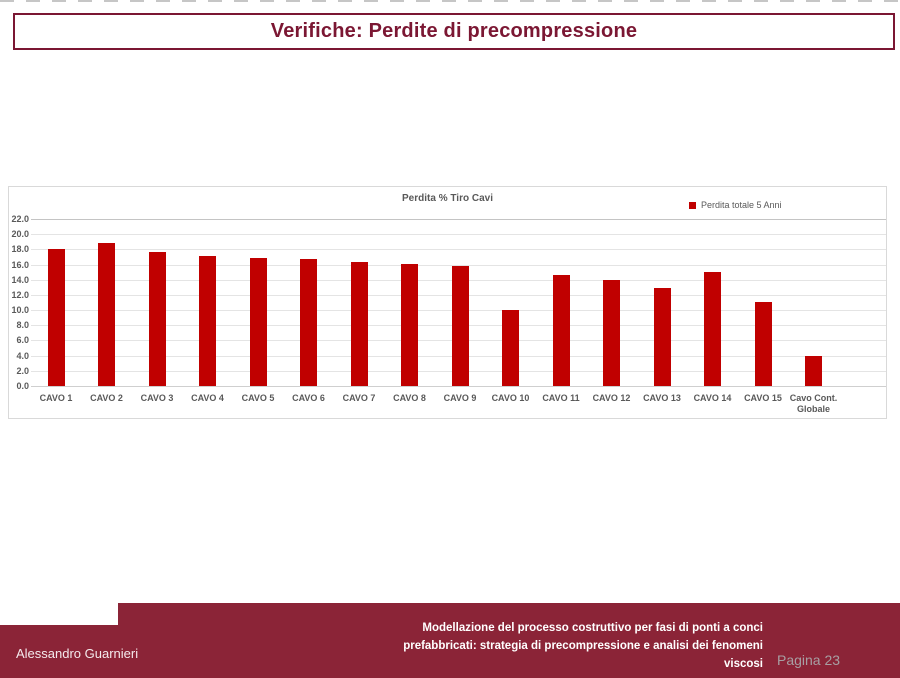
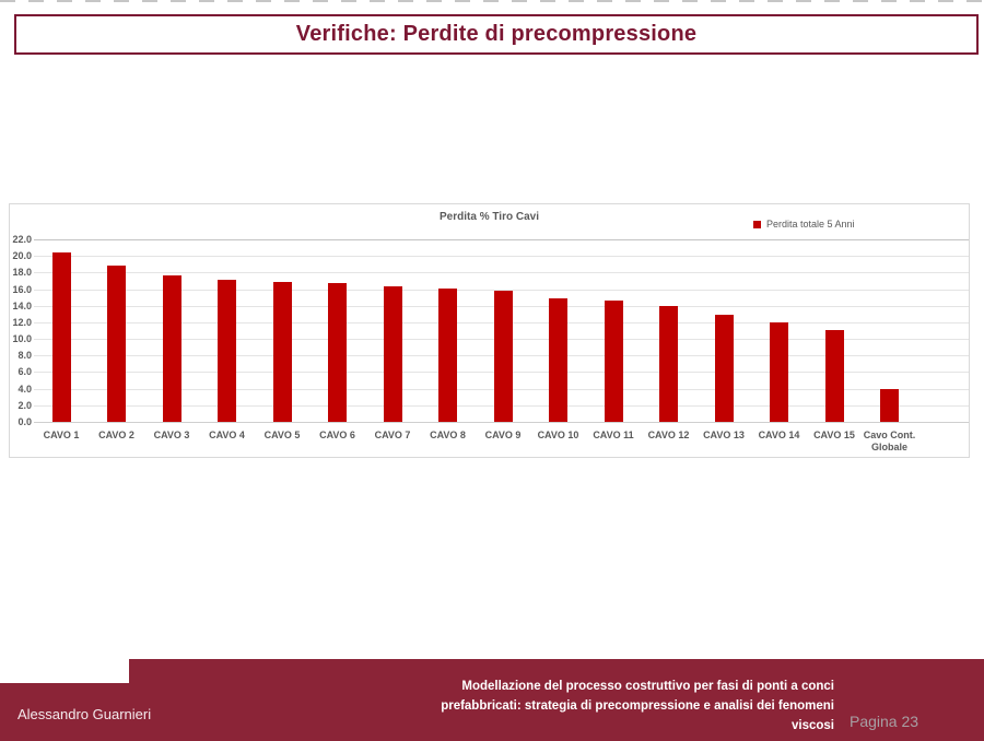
CAVO 1: 18 -> 20
CAVO 10: 10 -> 15
CAVO 14: 15 -> 12
